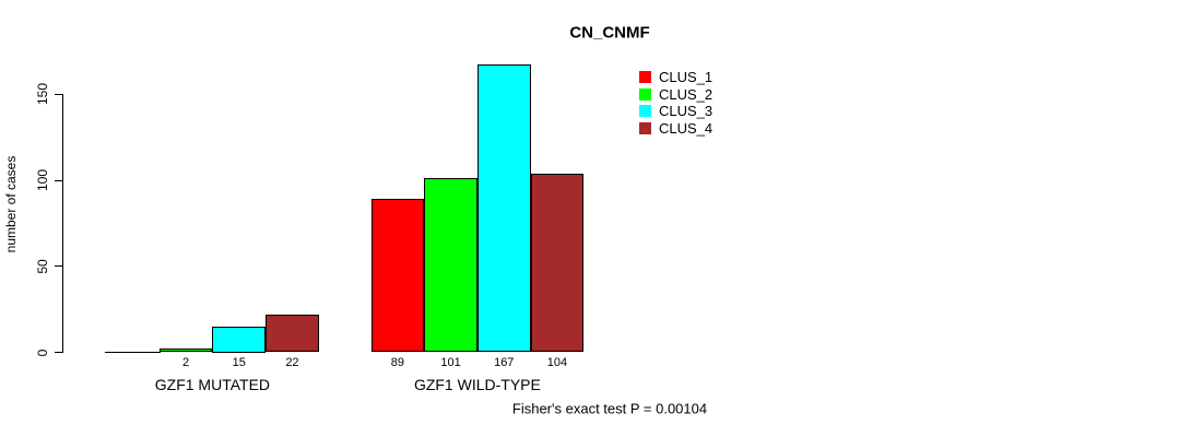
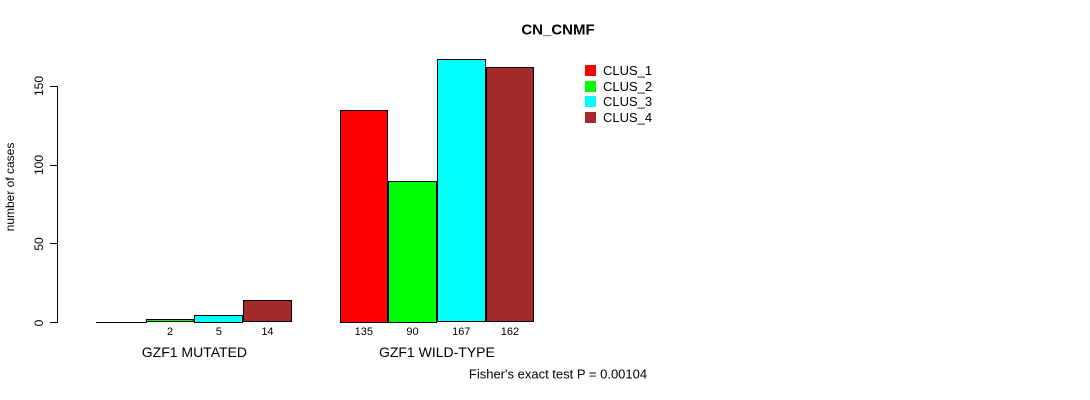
CLUS_3/GZF1 MUTATED: 15 -> 5
CLUS_4/GZF1 MUTATED: 22 -> 14
CLUS_1/GZF1 WILD-TYPE: 89 -> 135
CLUS_2/GZF1 WILD-TYPE: 101 -> 90
CLUS_4/GZF1 WILD-TYPE: 104 -> 162
